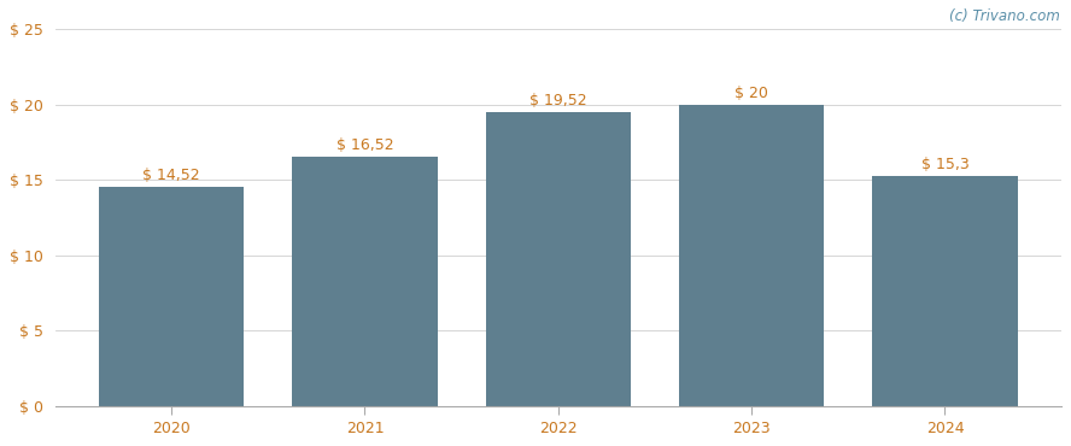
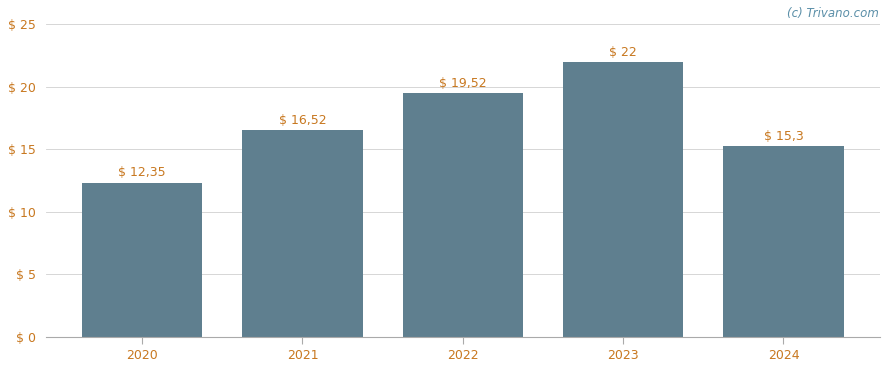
2020: 14,52 -> 12,35
2023: 20 -> 22
